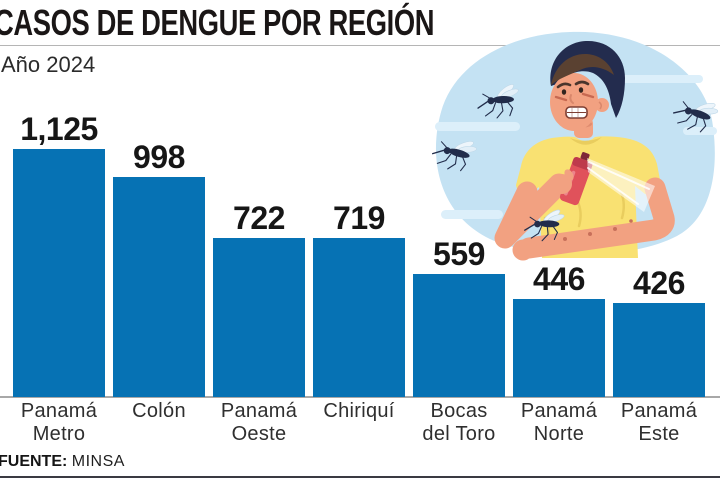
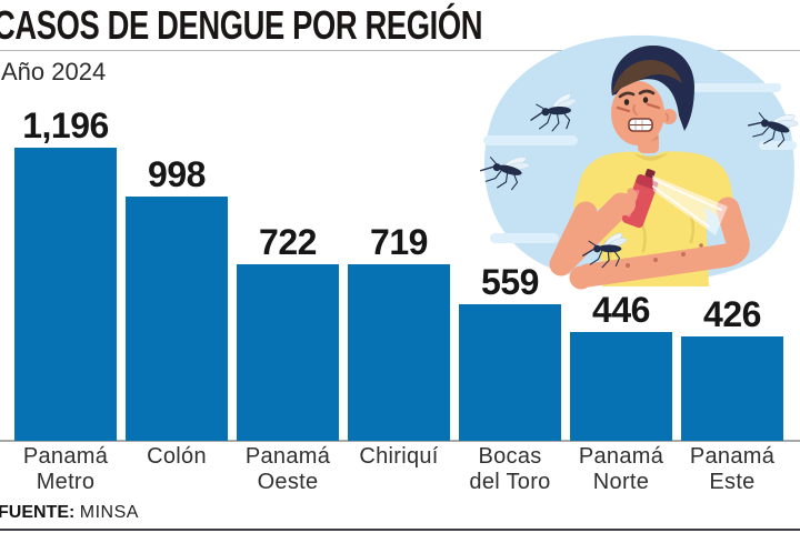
Panamá Metro: 1,125 -> 1,196
